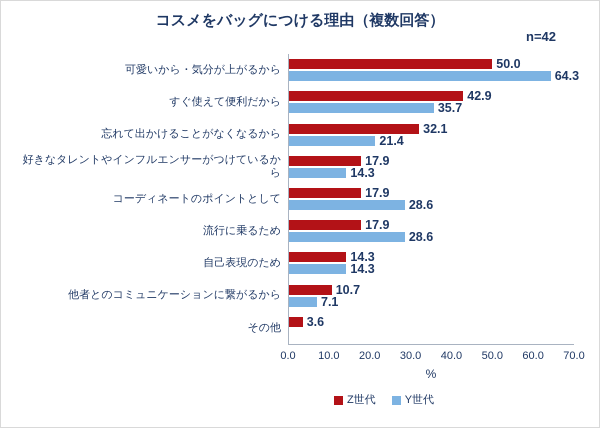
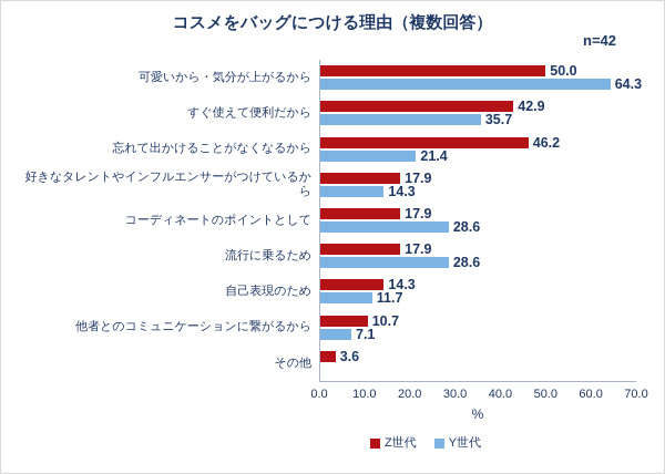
Z世代/忘れて出かけることがなくなるから: 32.1 -> 46.2
Y世代/自己表現のため: 14.3 -> 11.7
